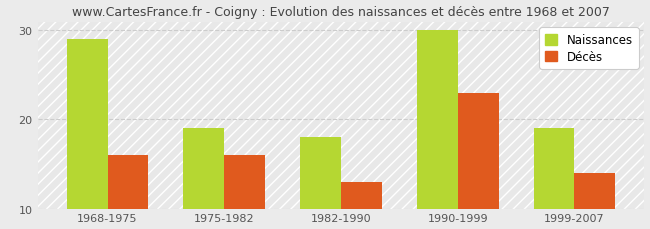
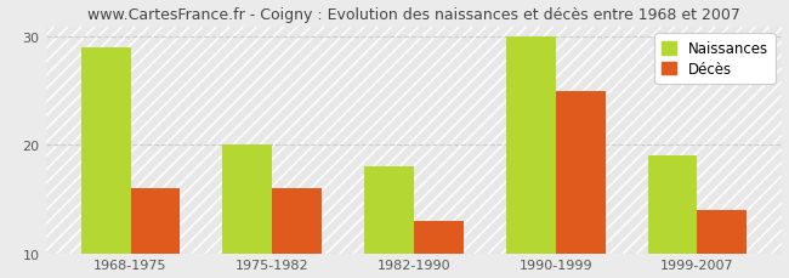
Naissances/1975-1982: 19 -> 20
Décès/1990-1999: 23 -> 25
